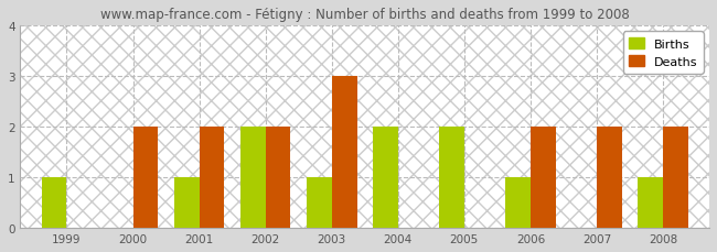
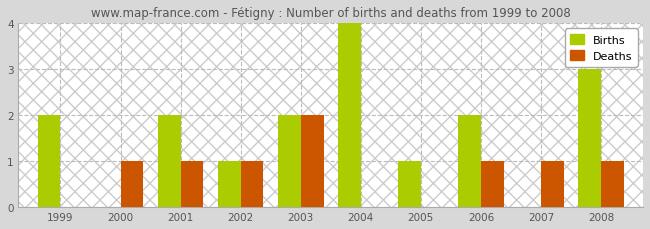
Births/1999: 1 -> 2
Deaths/2000: 2 -> 1
Births/2001: 1 -> 2
Deaths/2001: 2 -> 1
Births/2002: 2 -> 1
Deaths/2002: 2 -> 1
Births/2003: 1 -> 2
Deaths/2003: 3 -> 2
Births/2004: 2 -> 4
Births/2005: 2 -> 1
Births/2006: 1 -> 2
Deaths/2006: 2 -> 1
Deaths/2007: 2 -> 1
Births/2008: 1 -> 3
Deaths/2008: 2 -> 1
